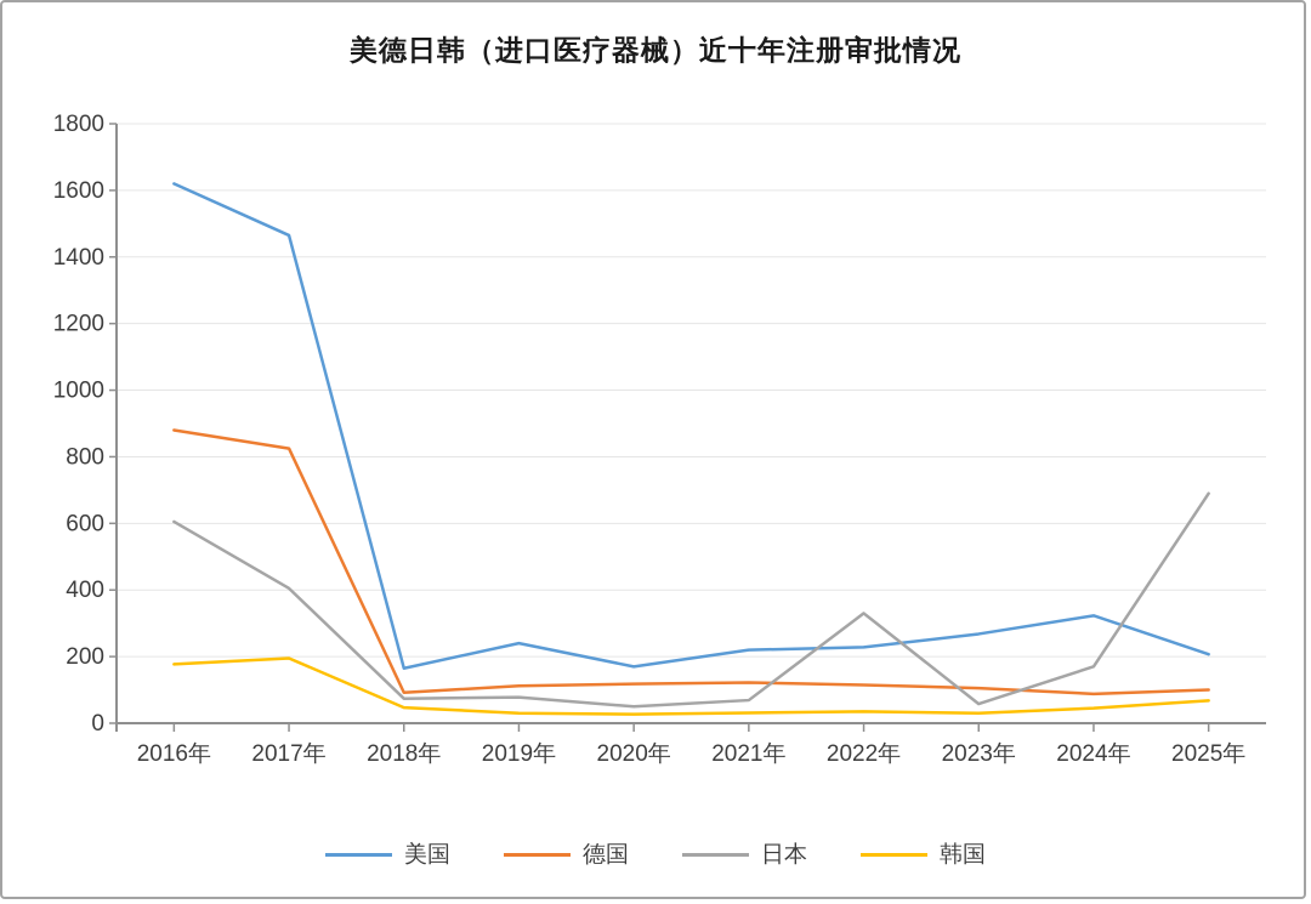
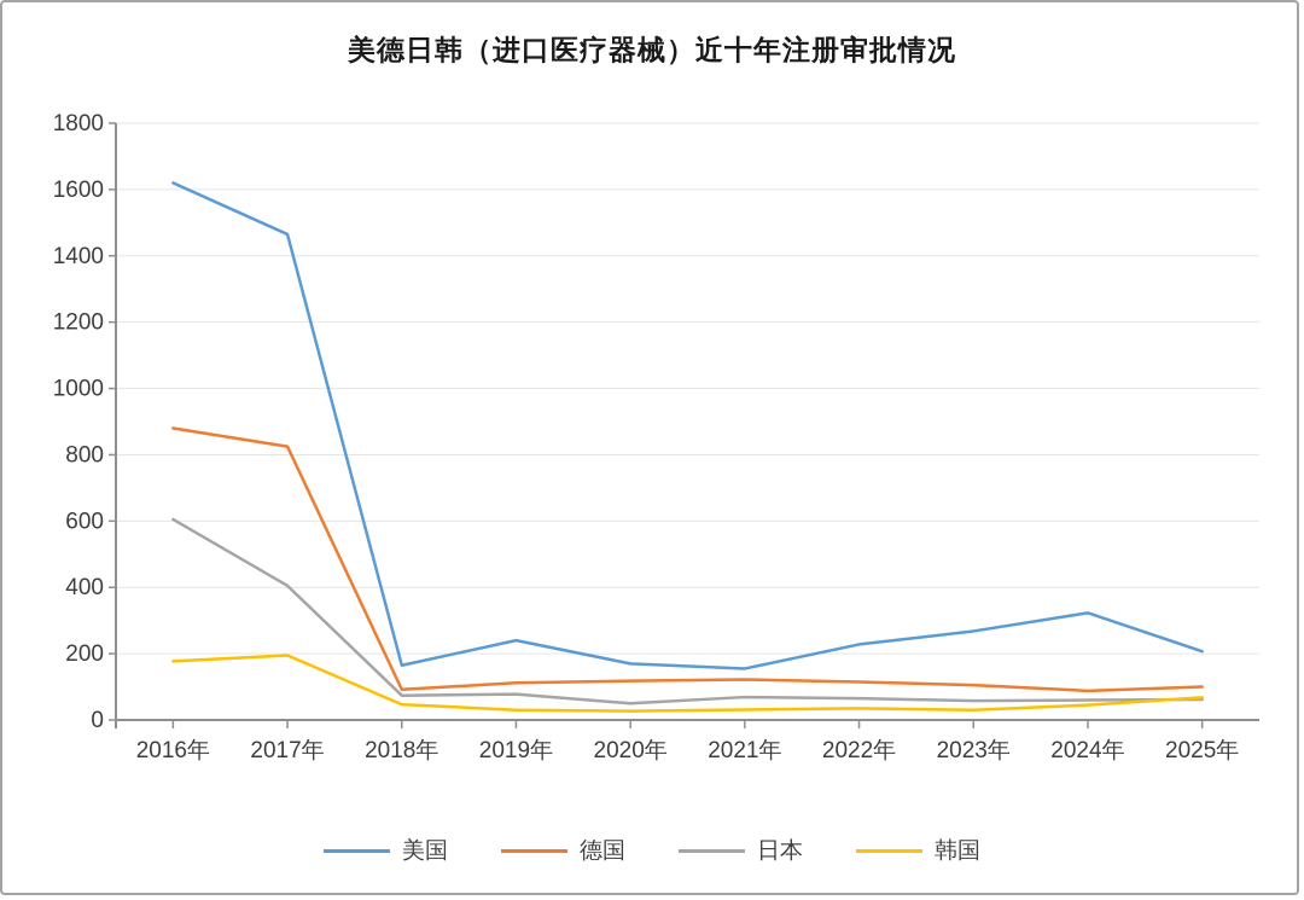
美国/2021年: 220 -> 160
日本/2022年: 330 -> 60
日本/2024年: 170 -> 60
日本/2025年: 690 -> 60
